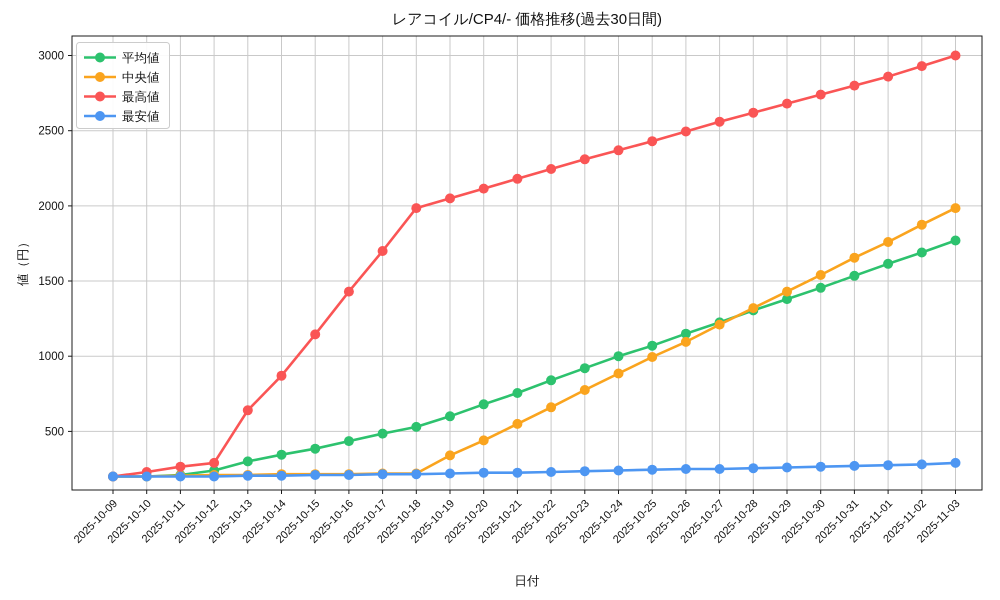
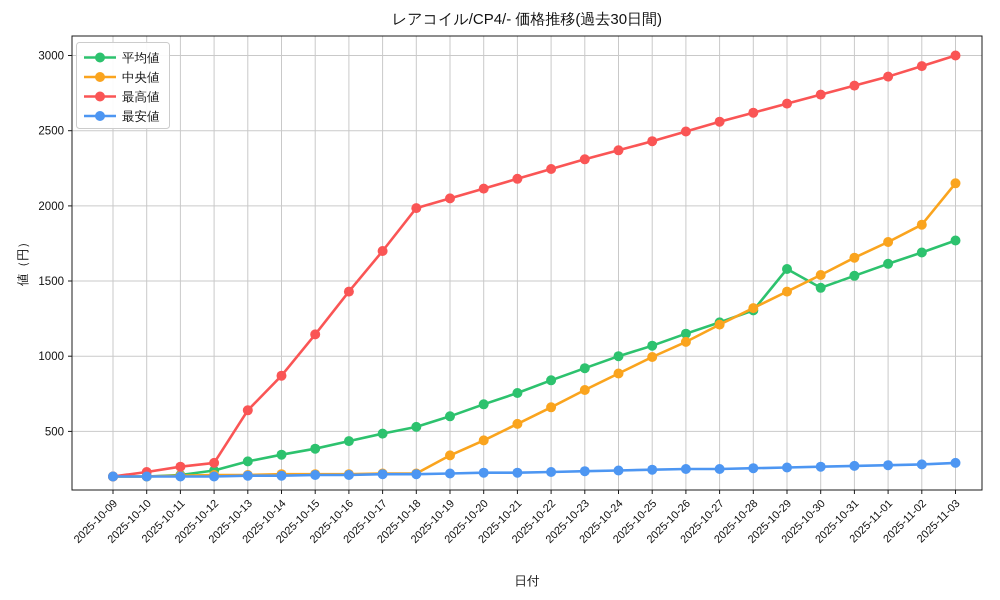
平均値/2025-10-29: 1380 -> 1580
中央値/2025-11-03: 1980 -> 2150
